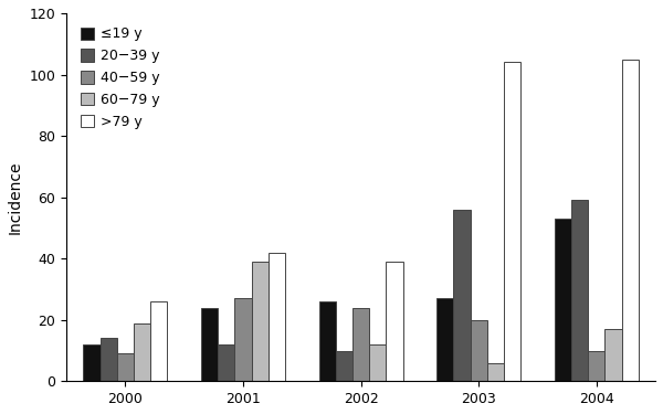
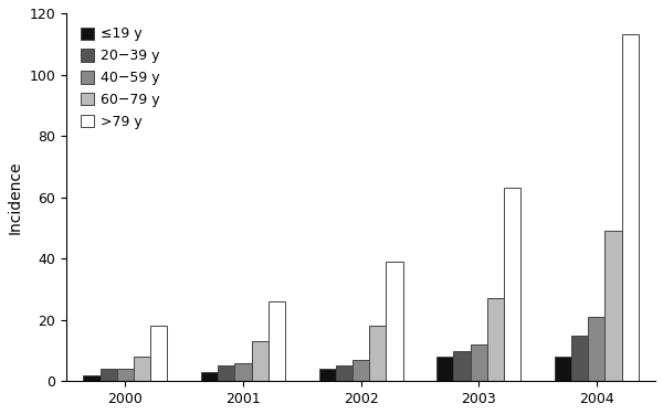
≤19 y/2000: 12 -> 2
20−39 y/2000: 14 -> 4
40−59 y/2000: 9 -> 4
60−79 y/2000: 19 -> 8
>79 y/2000: 26 -> 18
≤19 y/2001: 24 -> 3
20−39 y/2001: 12 -> 5
40−59 y/2001: 27 -> 6
60−79 y/2001: 39 -> 13
>79 y/2001: 42 -> 26
≤19 y/2002: 26 -> 4
20−39 y/2002: 10 -> 5
40−59 y/2002: 24 -> 7
60−79 y/2002: 12 -> 18
≤19 y/2003: 27 -> 8
20−39 y/2003: 56 -> 10
40−59 y/2003: 20 -> 12
60−79 y/2003: 6 -> 27
>79 y/2003: 104 -> 63
≤19 y/2004: 53 -> 8
20−39 y/2004: 59 -> 15
40−59 y/2004: 10 -> 21
60−79 y/2004: 17 -> 49
>79 y/2004: 105 -> 113
